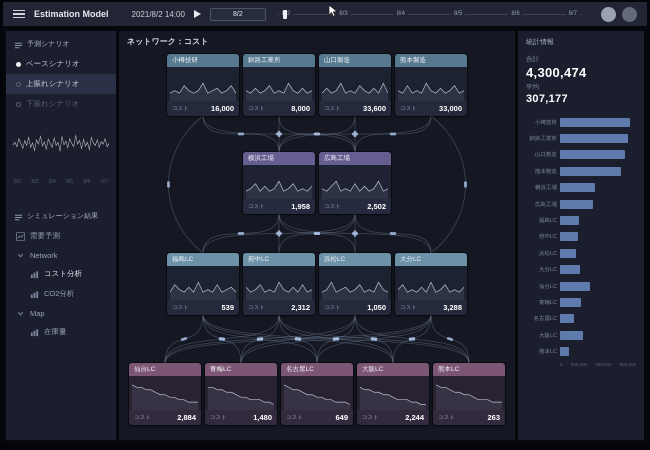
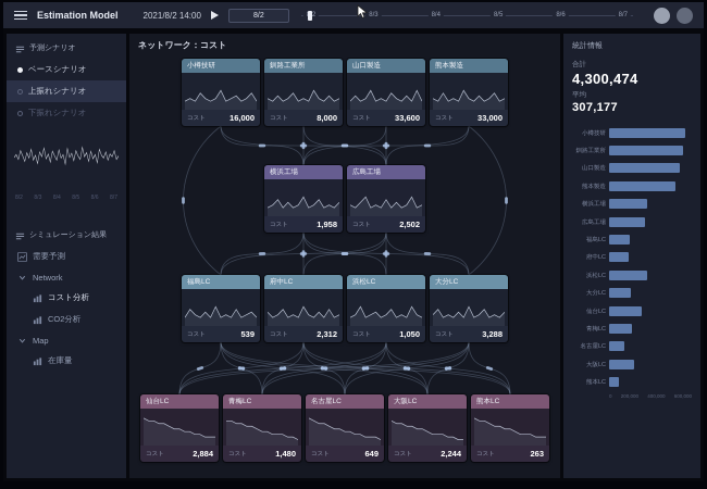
浜松LC: 100000 -> 300000
